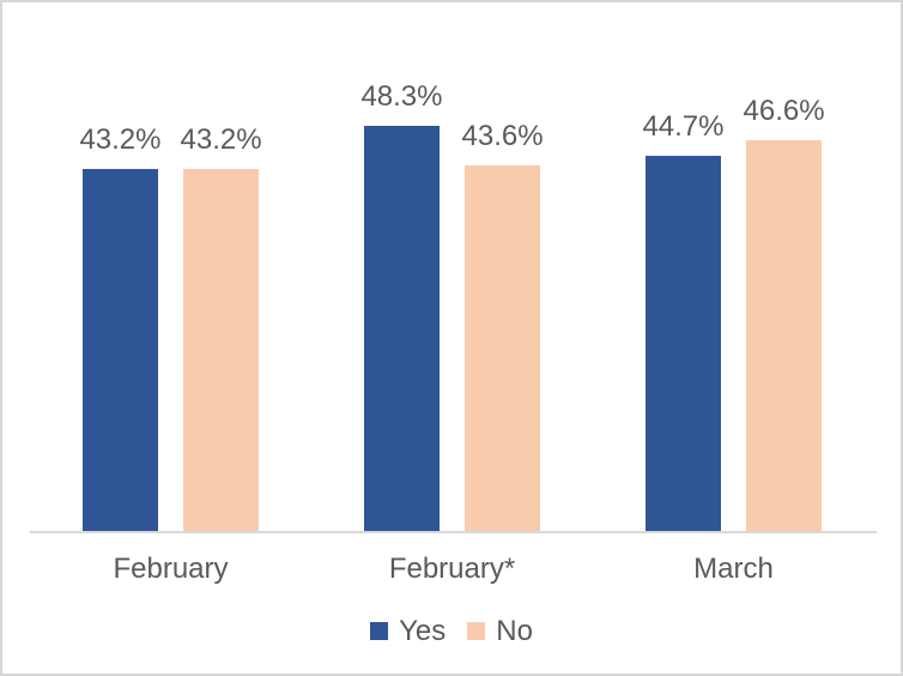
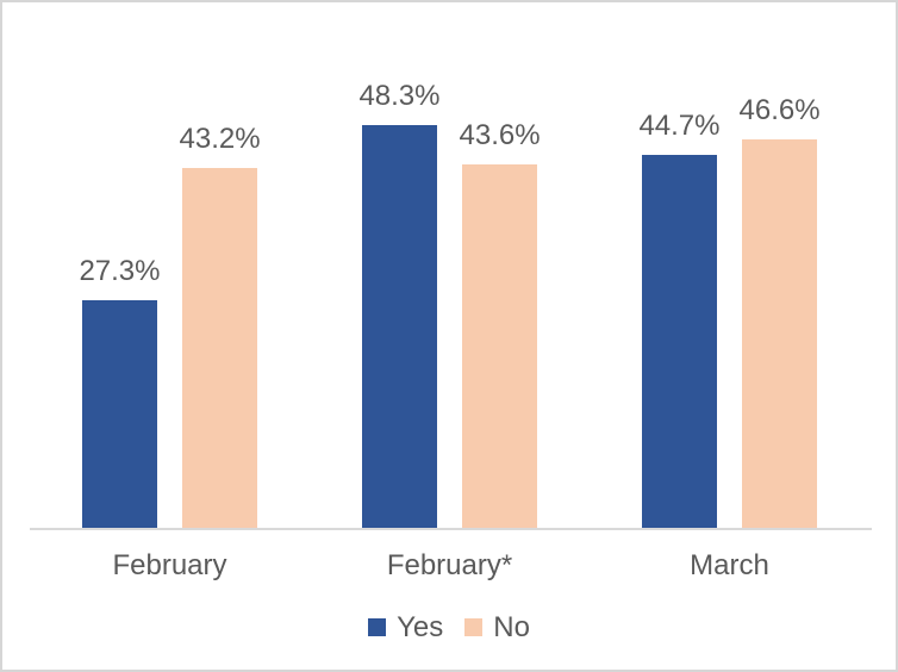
Yes/February: 43.2% -> 27.3%
